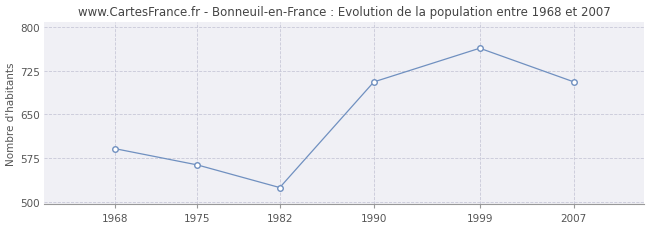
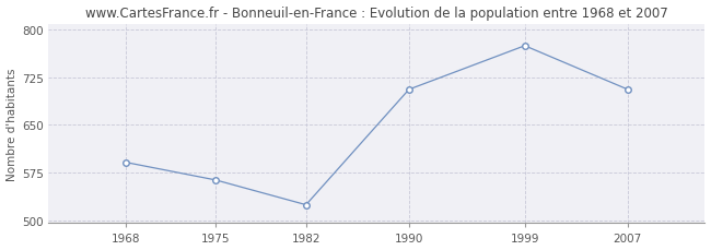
1999: 764 -> 775
